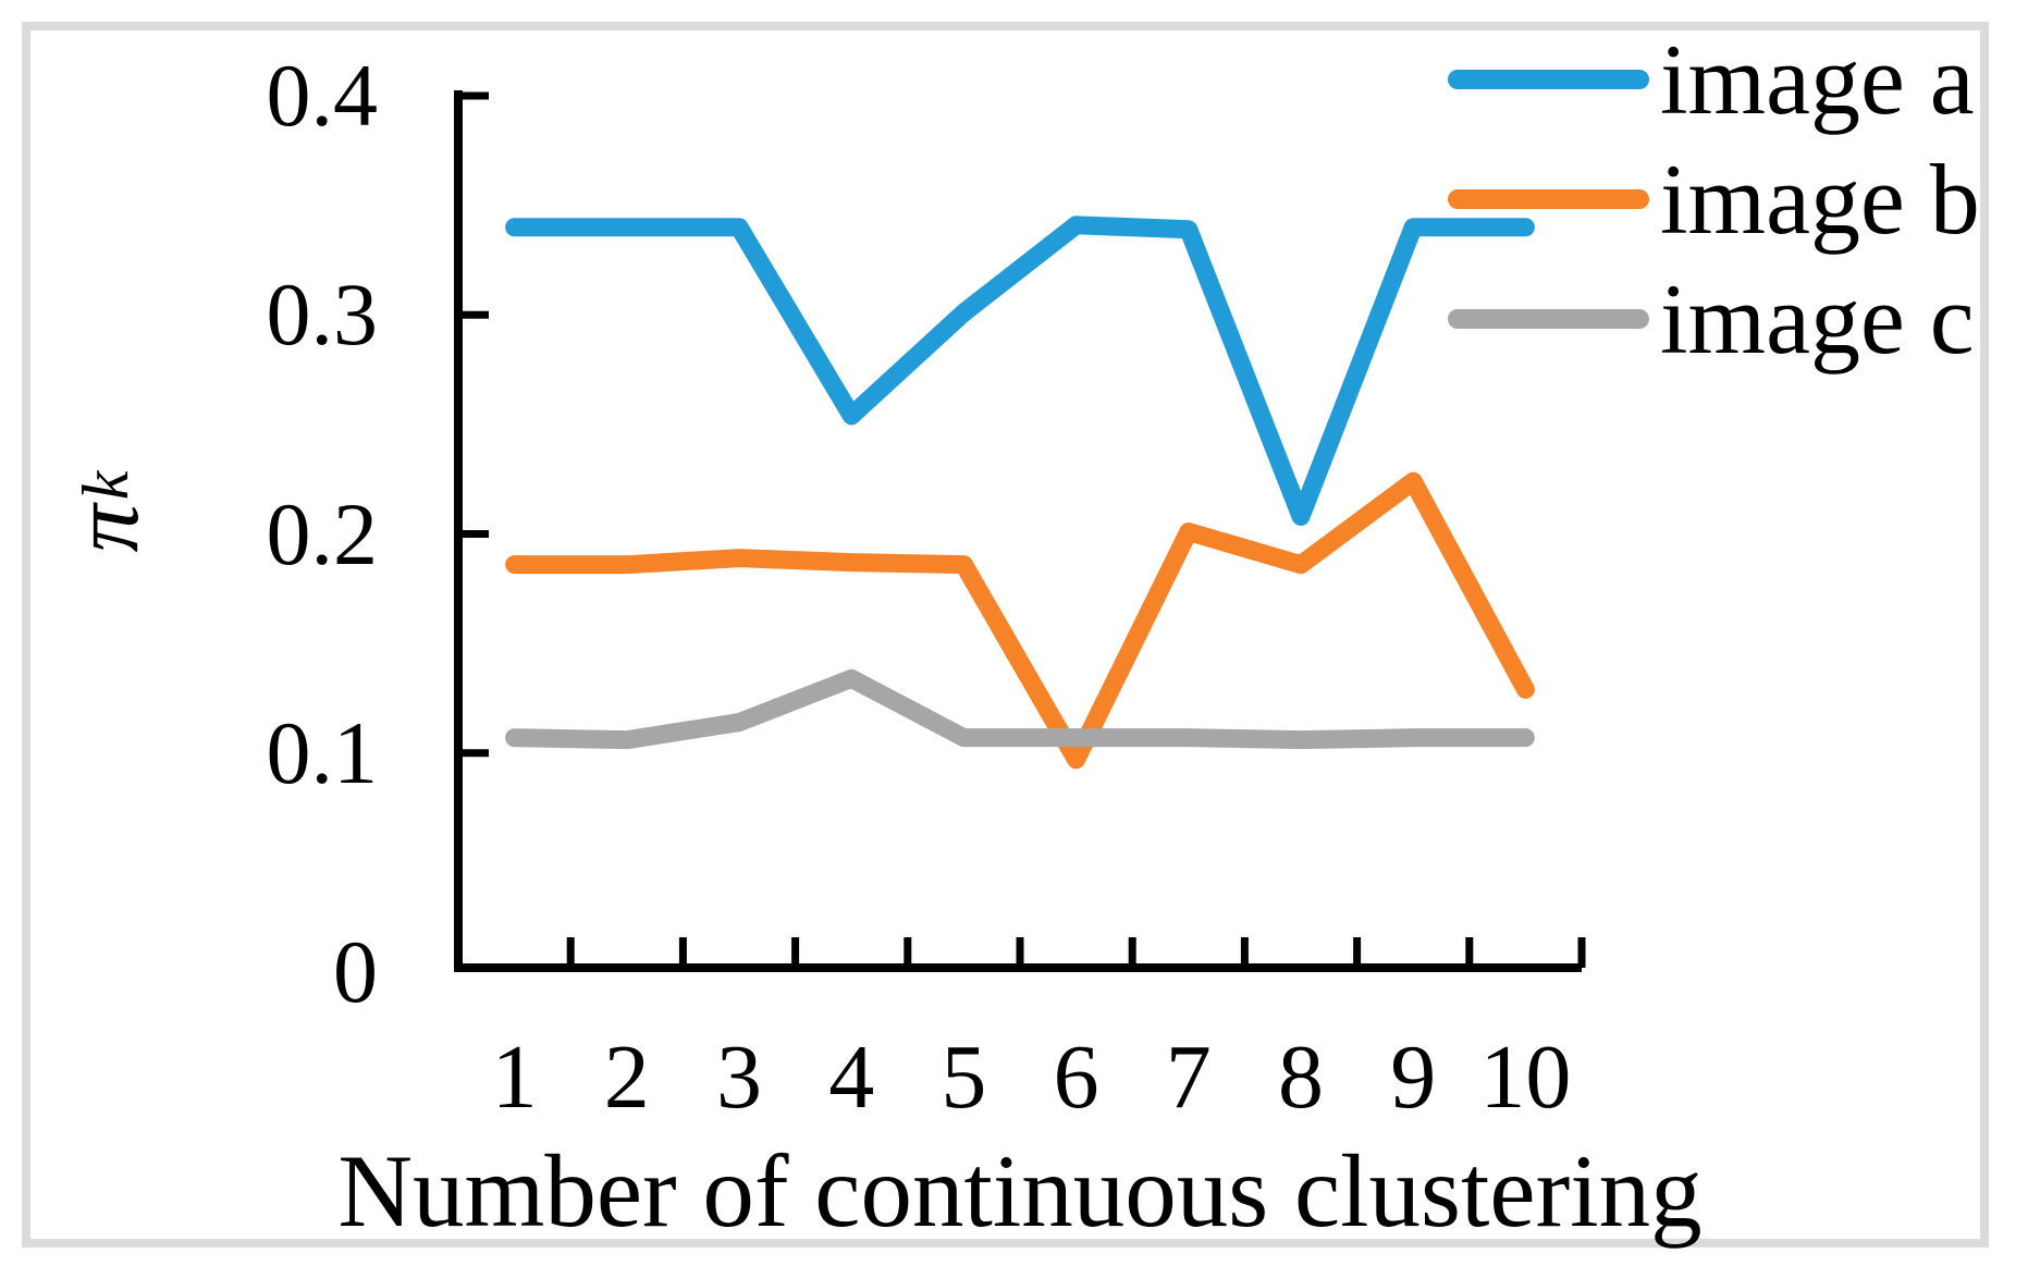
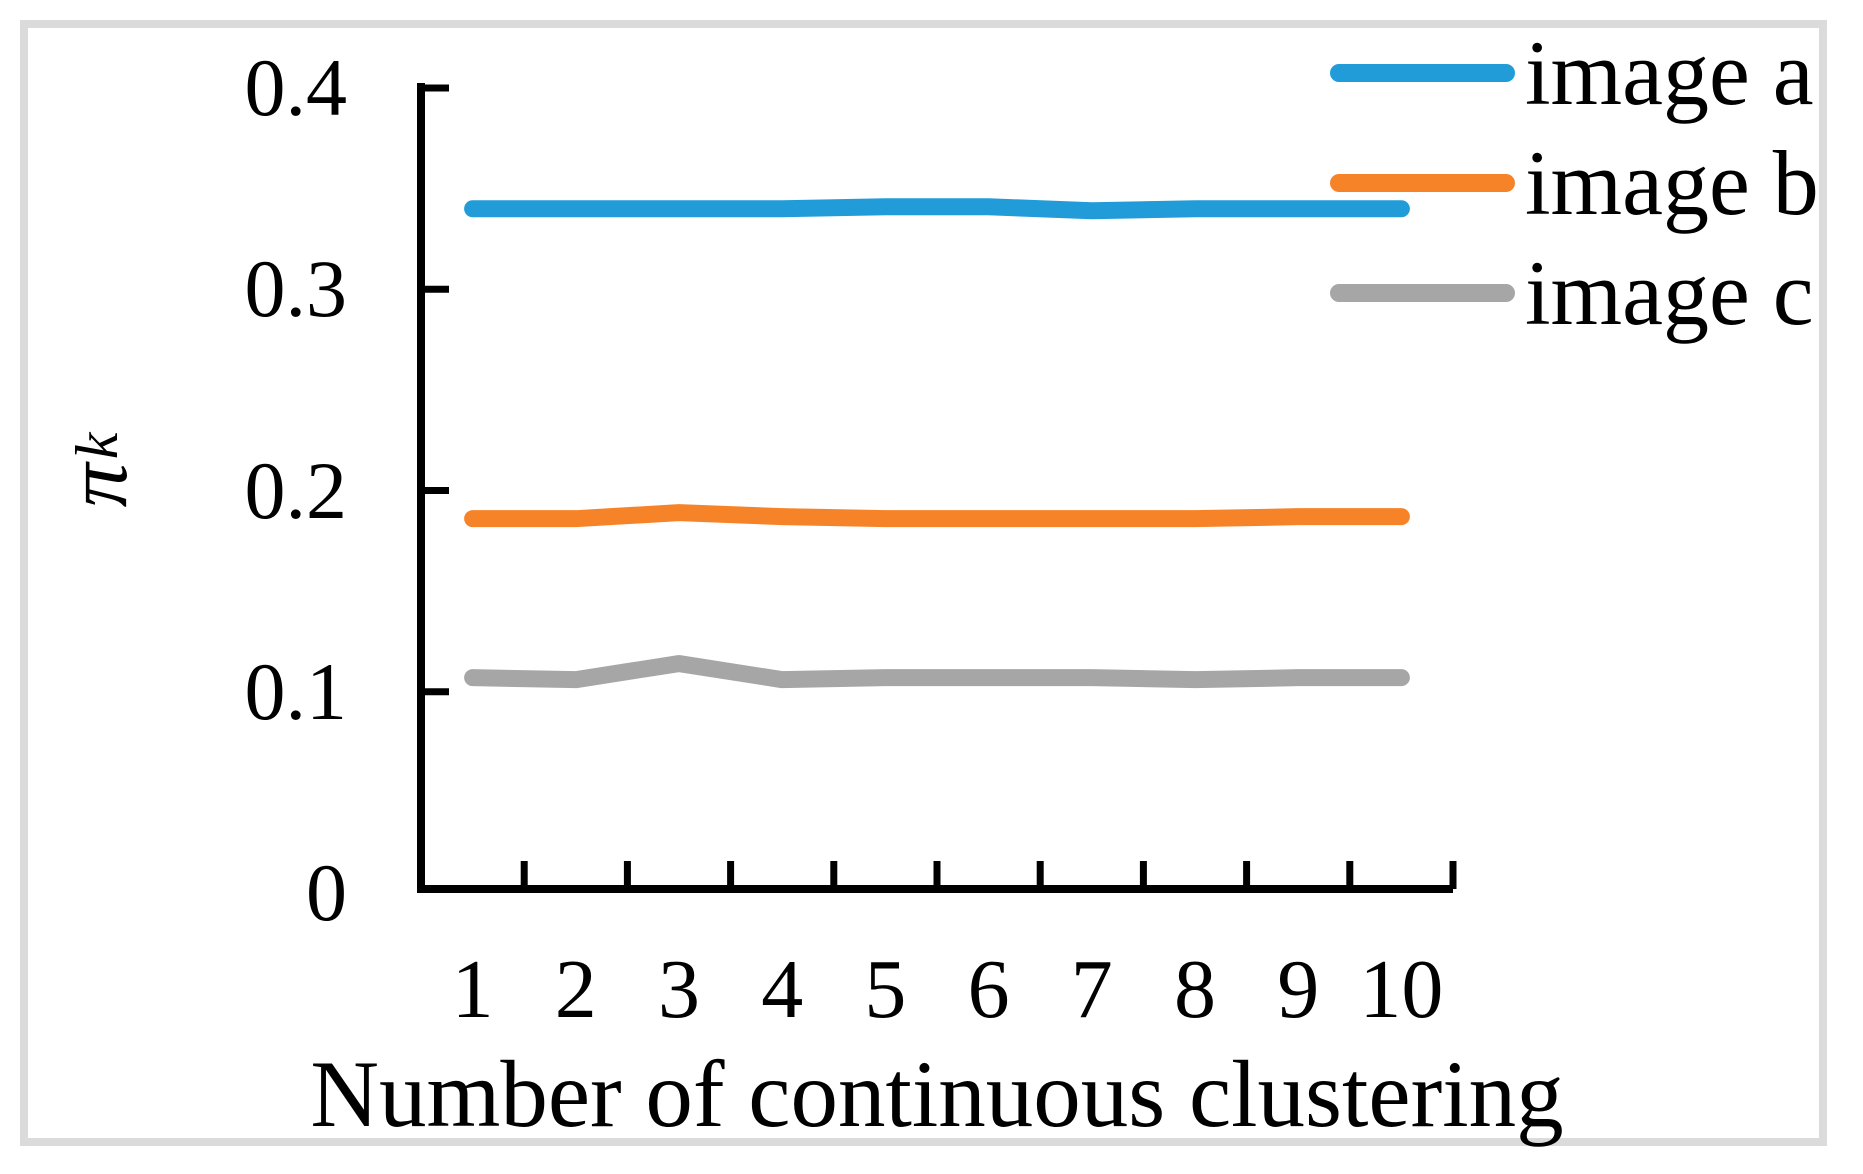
image a/4: 0.254 -> 0.340
image c/4: 0.134 -> 0.106
image a/5: 0.301 -> 0.341
image b/6: 0.097 -> 0.186
image b/7: 0.201 -> 0.186
image a/8: 0.208 -> 0.340
image b/9: 0.224 -> 0.187
image b/10: 0.129 -> 0.187
